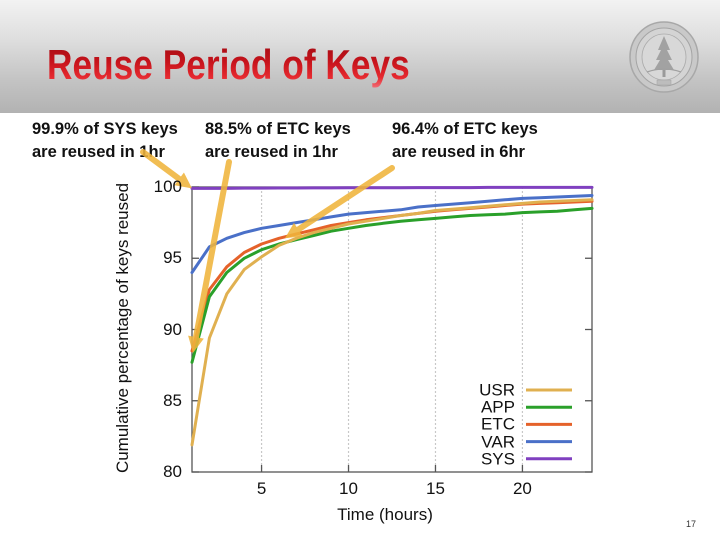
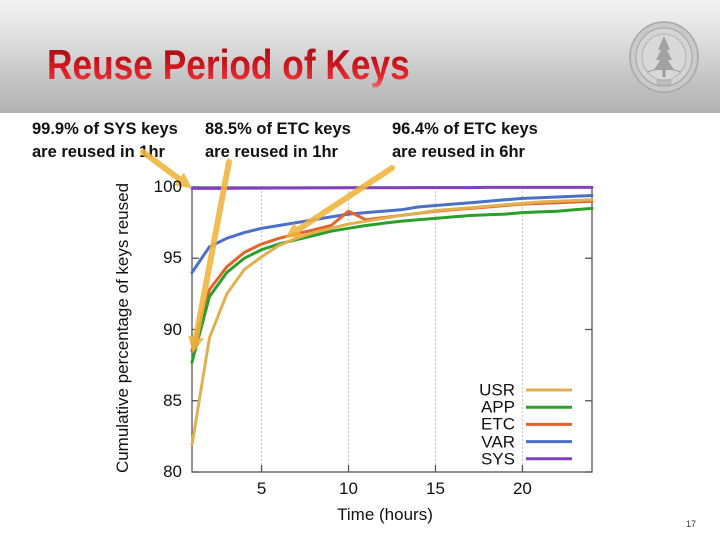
ETC/10: 97.5 -> 98.3
